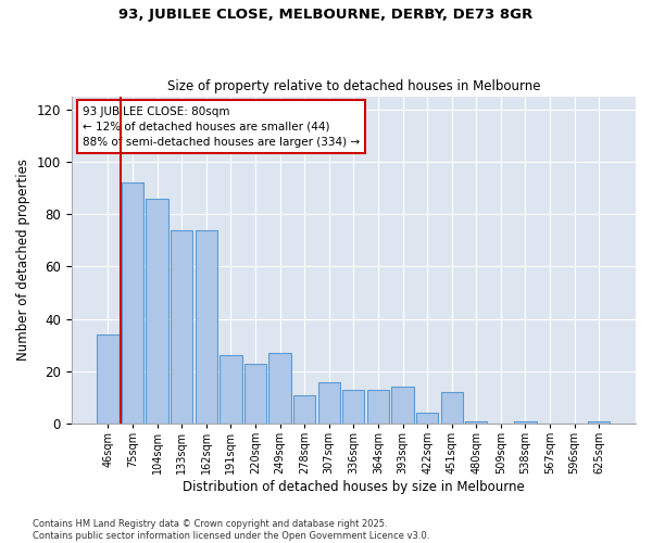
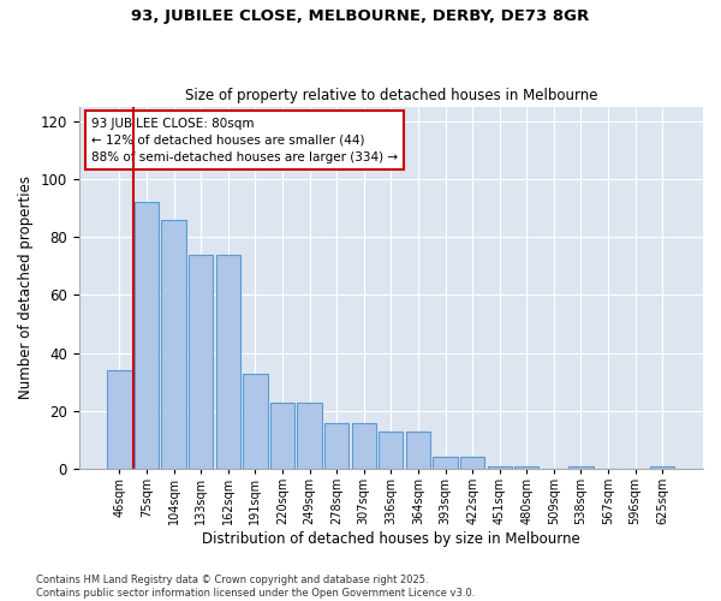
191sqm: 26 -> 33
249sqm: 27 -> 23
278sqm: 11 -> 16
393sqm: 14 -> 4
451sqm: 12 -> 1
